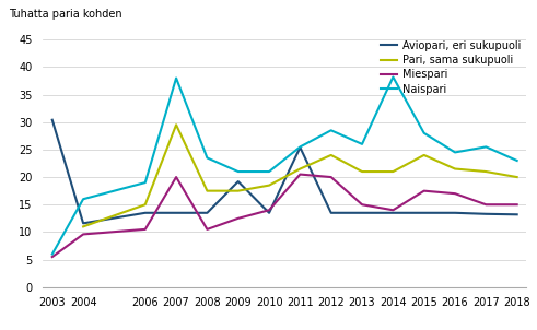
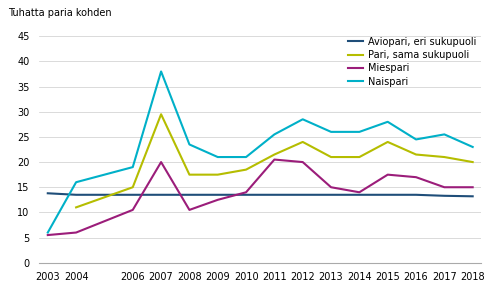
Aviopari, eri sukupuoli/2003: 30.4 -> 13.8
Aviopari, eri sukupuoli/2004: 11.6 -> 13.5
Miespari/2004: 9.6 -> 6.0
Aviopari, eri sukupuoli/2009: 19.2 -> 13.5
Aviopari, eri sukupuoli/2011: 25.4 -> 13.5
Naispari/2014: 38.2 -> 26.0
